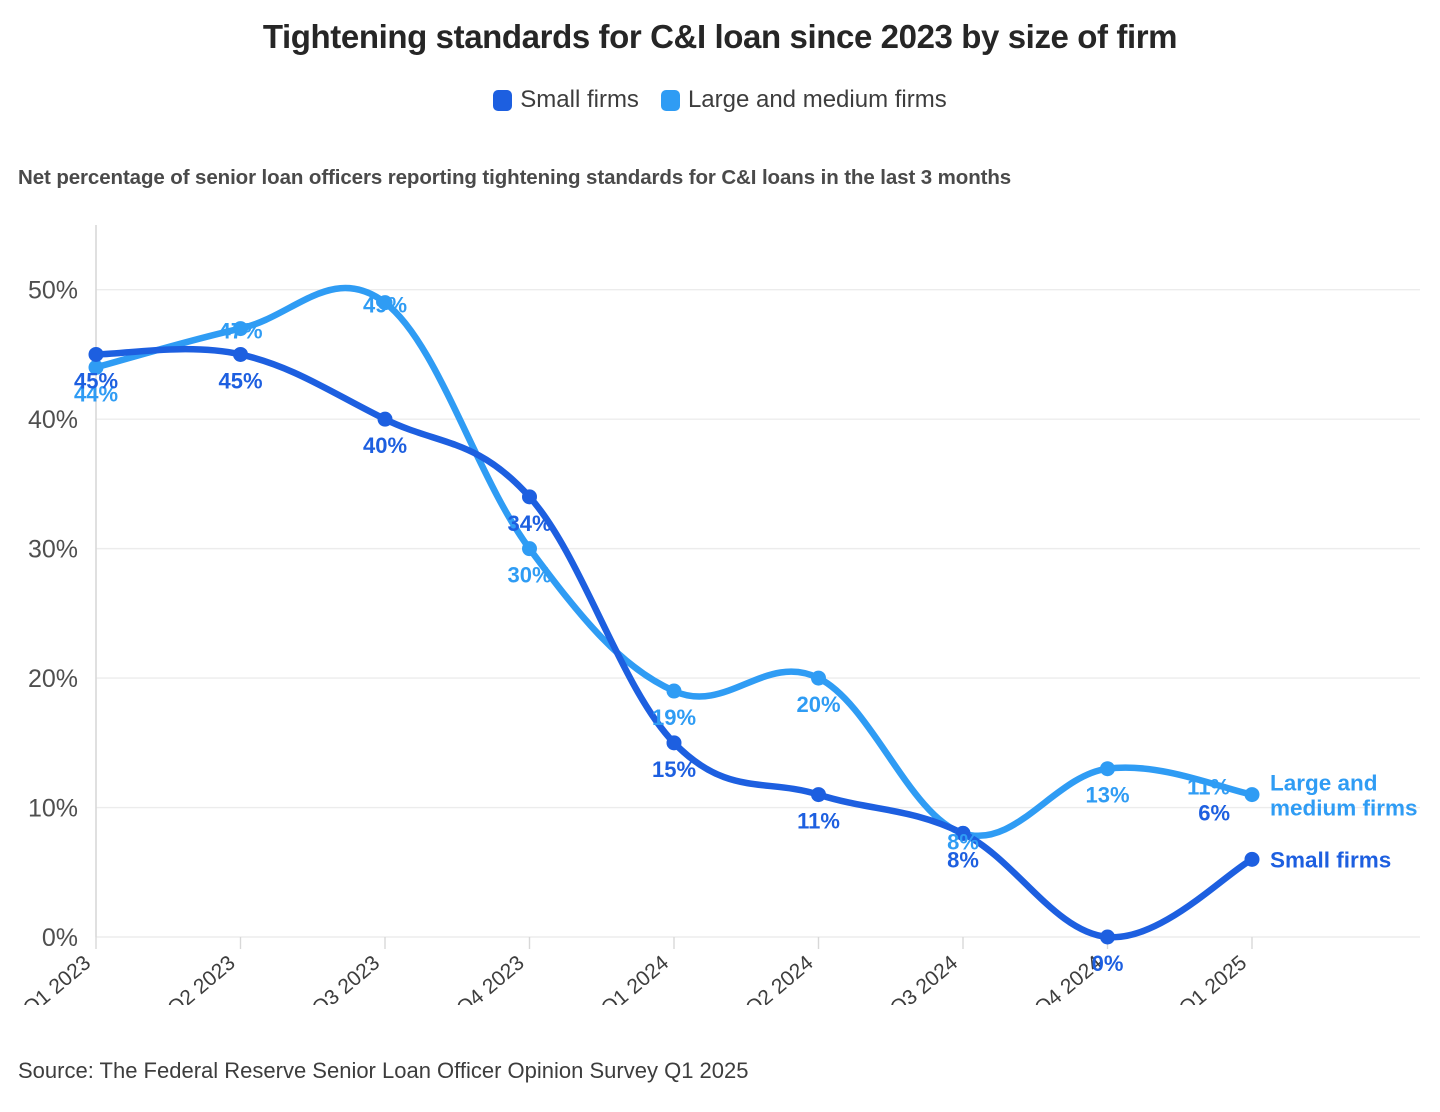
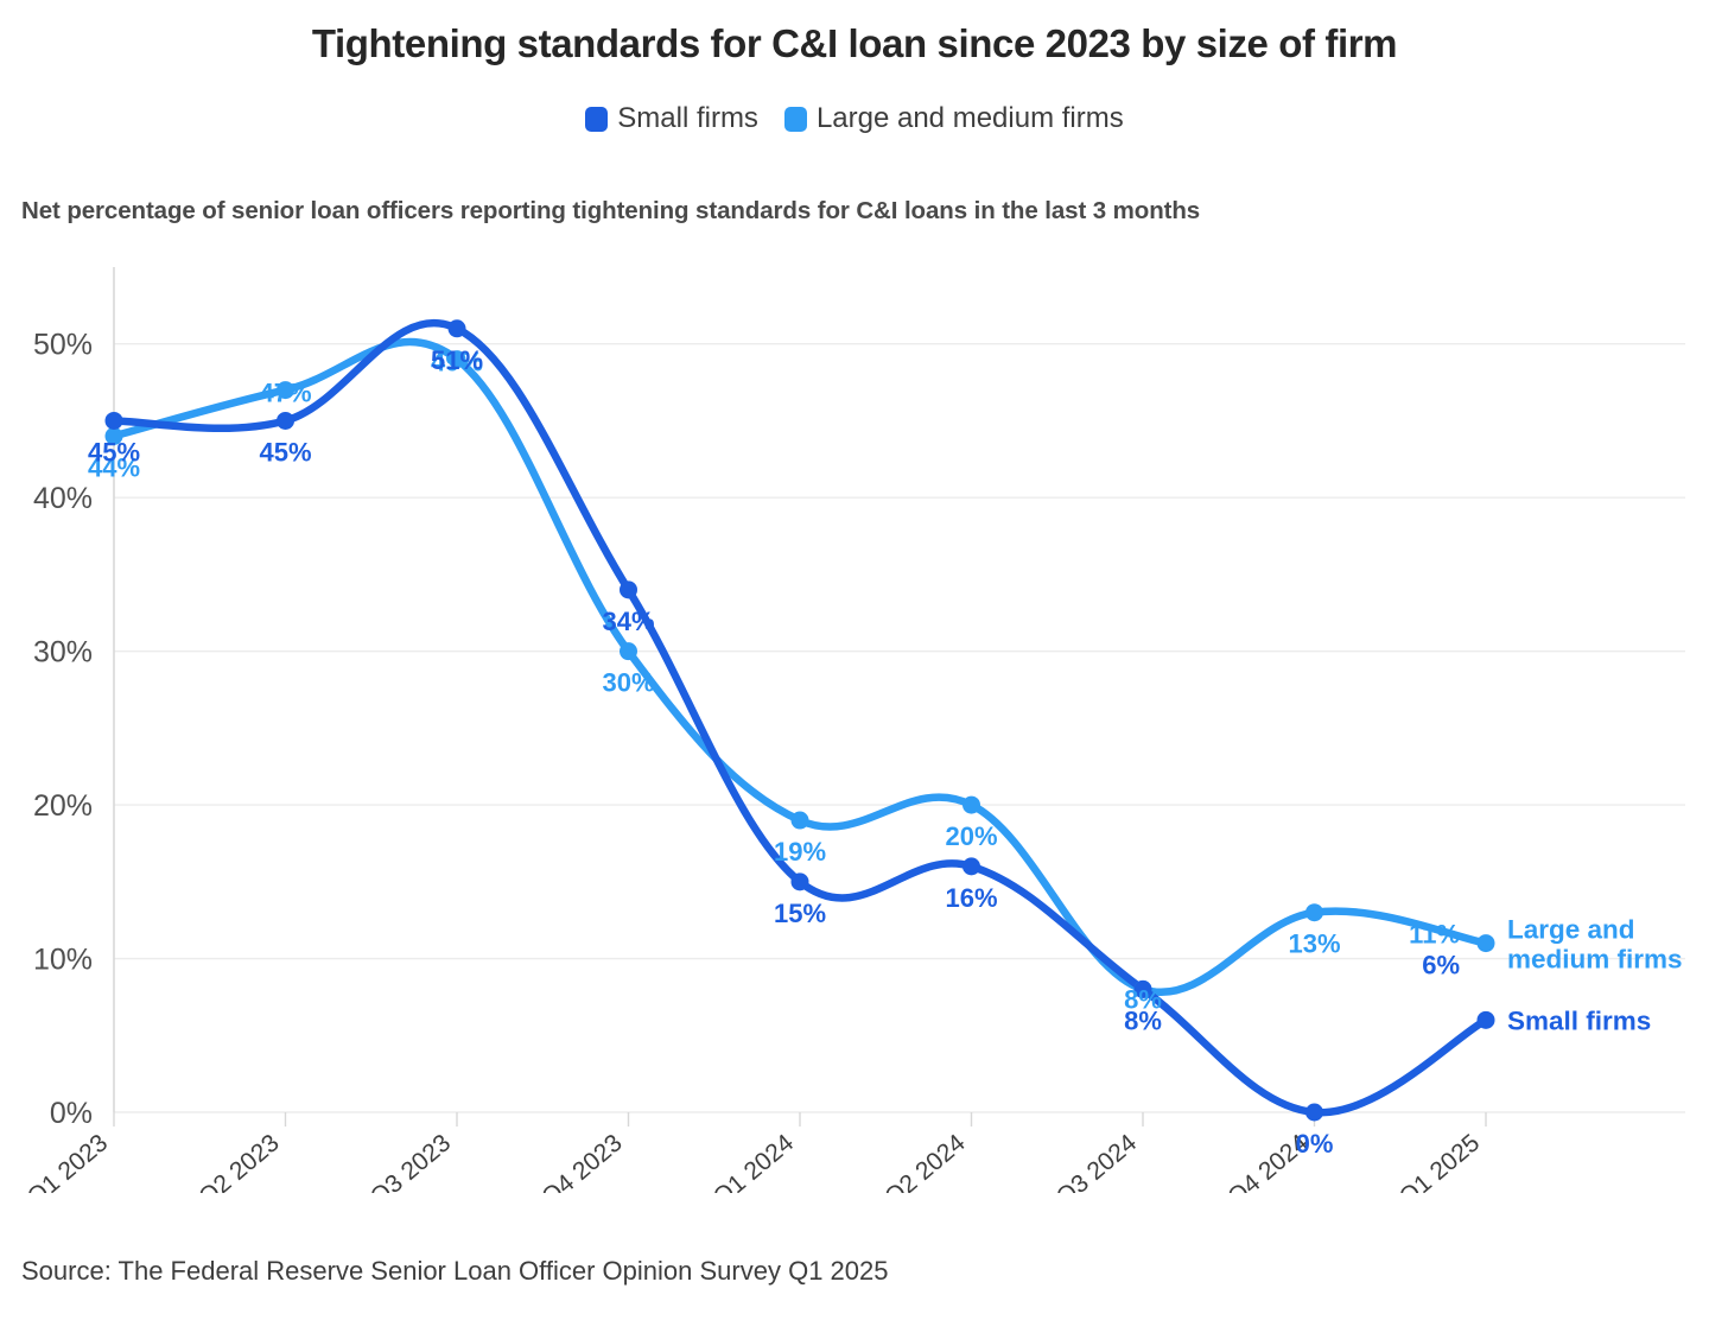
Small firms/Q3 2023: 40% -> 51%
Small firms/Q2 2024: 11% -> 16%
